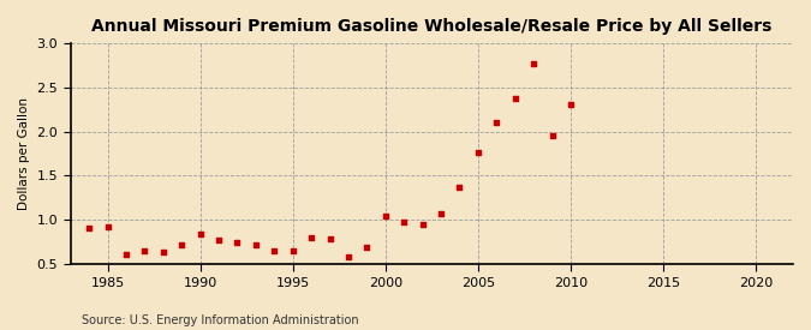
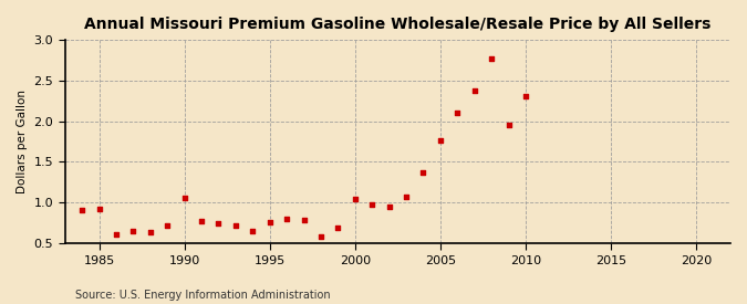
1990: 0.84 -> 1.06
1995: 0.65 -> 0.76
